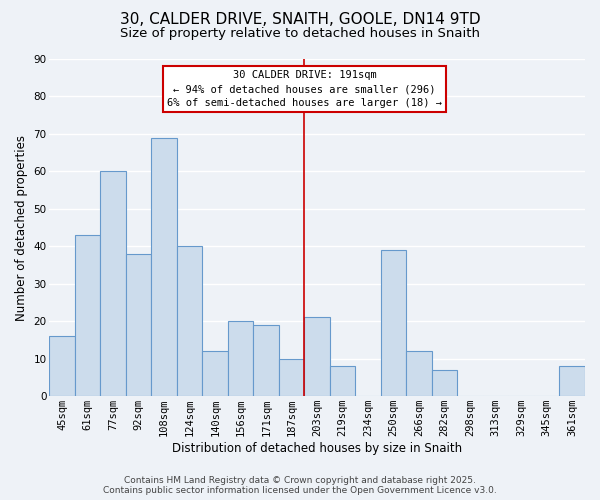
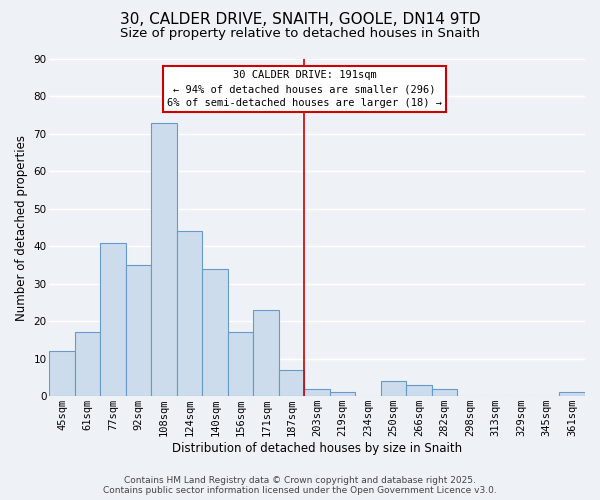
45sqm: 16 -> 12
61sqm: 43 -> 17
77sqm: 60 -> 41
92sqm: 38 -> 35
108sqm: 69 -> 73
124sqm: 40 -> 44
140sqm: 12 -> 34
156sqm: 20 -> 17
171sqm: 19 -> 23
187sqm: 10 -> 7
203sqm: 21 -> 2
219sqm: 8 -> 1
250sqm: 39 -> 4
266sqm: 12 -> 3
282sqm: 7 -> 2
361sqm: 8 -> 1
